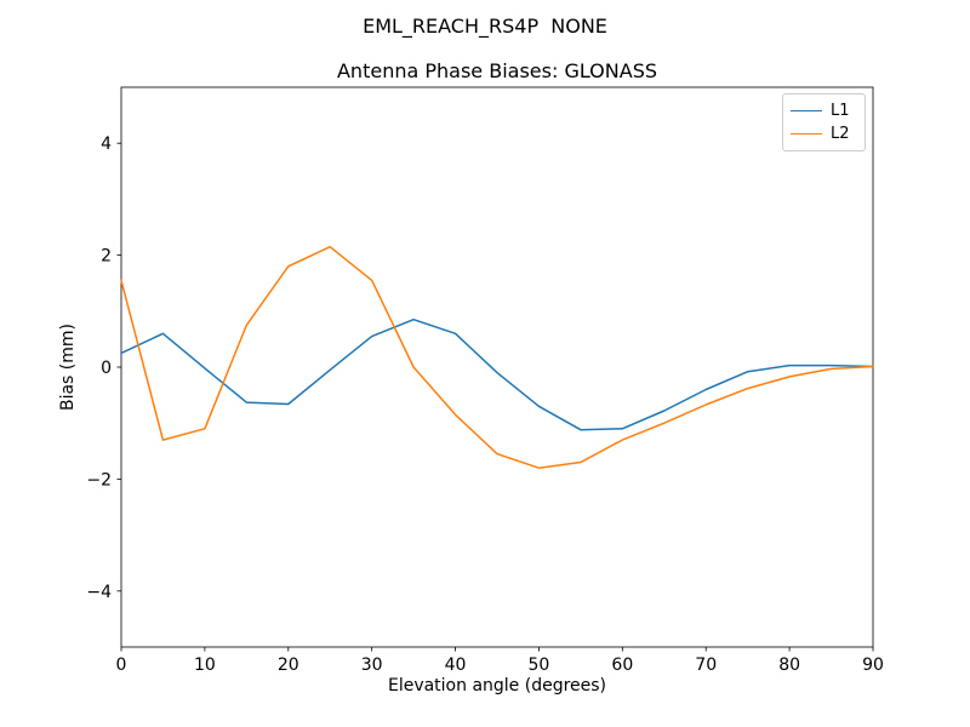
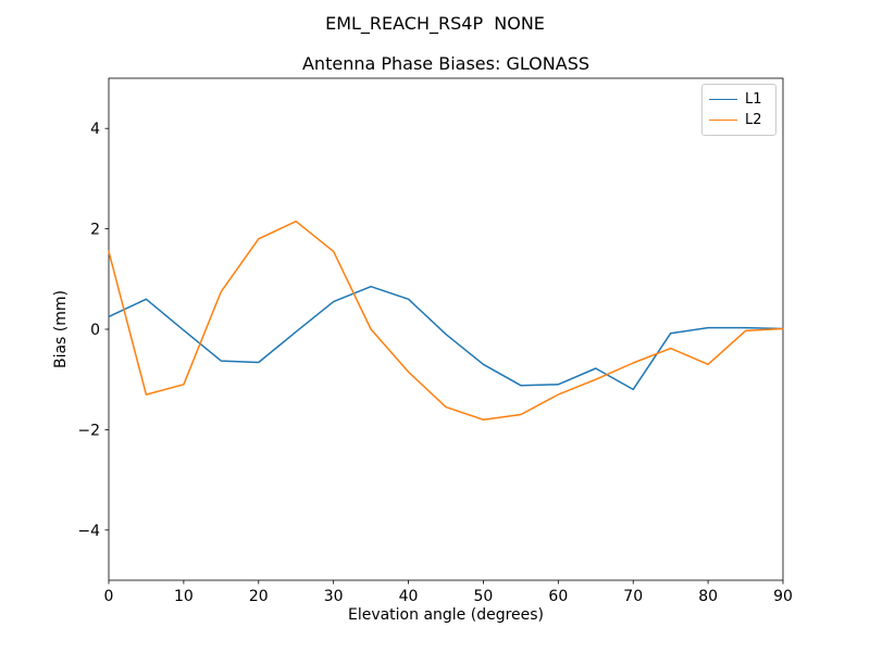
L1/70: -0.4 -> -1.2
L2/80: -0.2 -> -0.7
